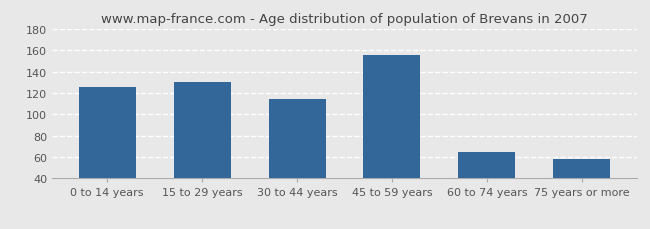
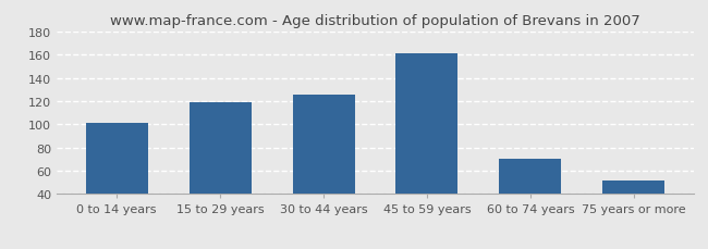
0 to 14 years: 126 -> 101
15 to 29 years: 130 -> 119
30 to 44 years: 114 -> 126
45 to 59 years: 156 -> 161
60 to 74 years: 65 -> 70
75 years or more: 58 -> 52
